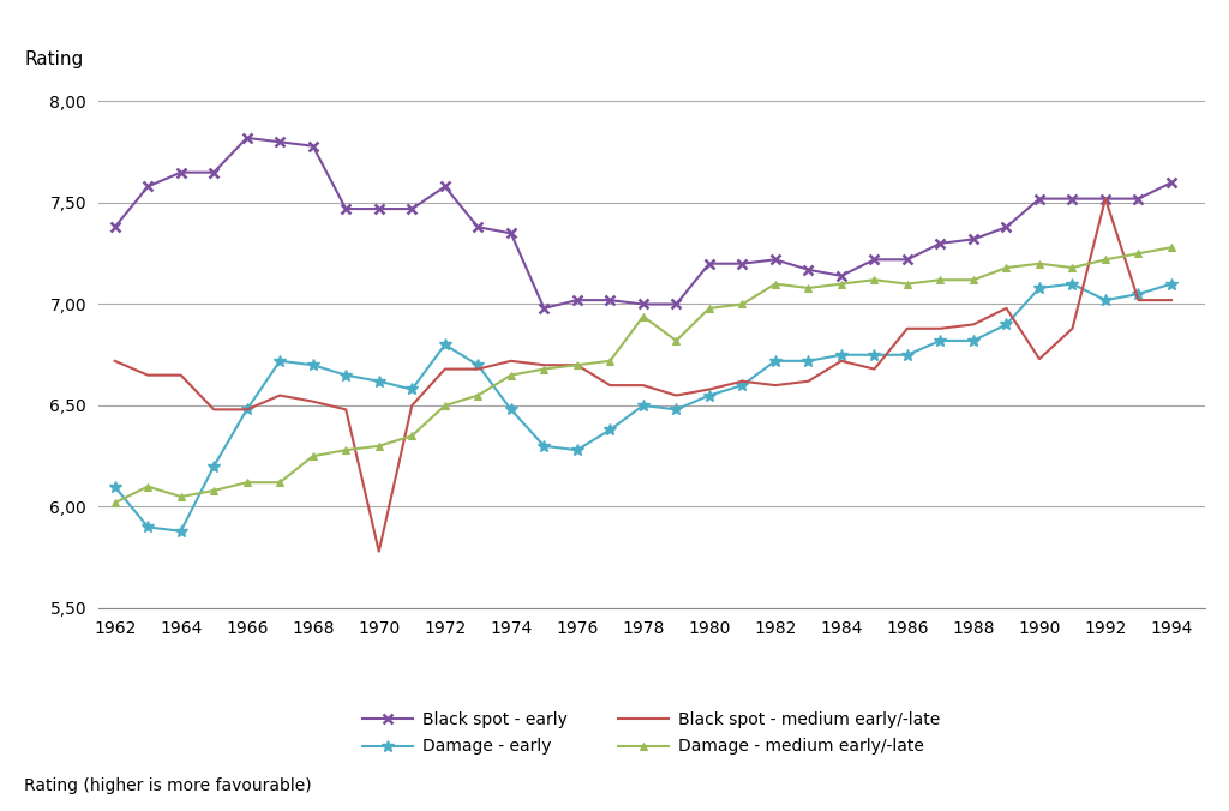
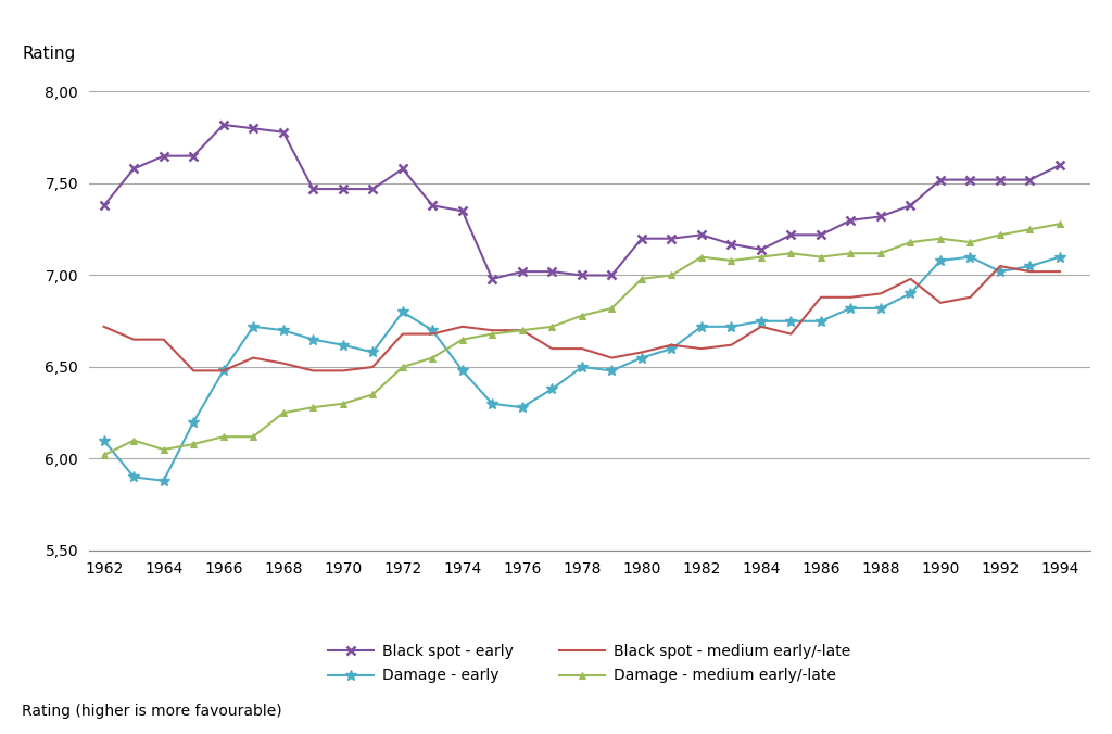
Black spot - medium early/-late/1970: 5,78 -> 6,48
Damage - medium early/-late/1978: 6,94 -> 6,78
Black spot - medium early/-late/1990: 6,73 -> 6,85
Black spot - medium early/-late/1992: 7,52 -> 7,05
